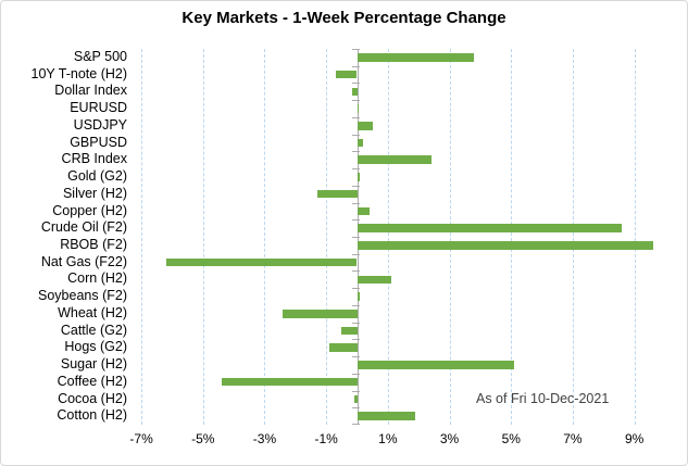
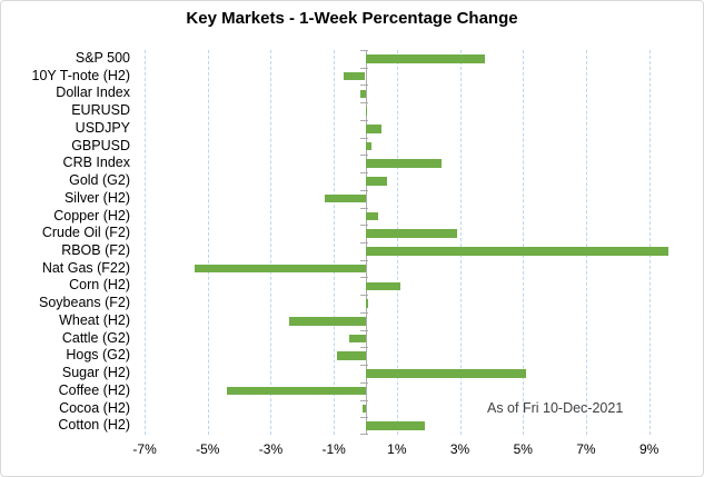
Gold (G2): 0.1% -> 0.7%
Crude Oil (F2): 8.6% -> 2.9%
Nat Gas (F22): -6.2% -> -5.4%
